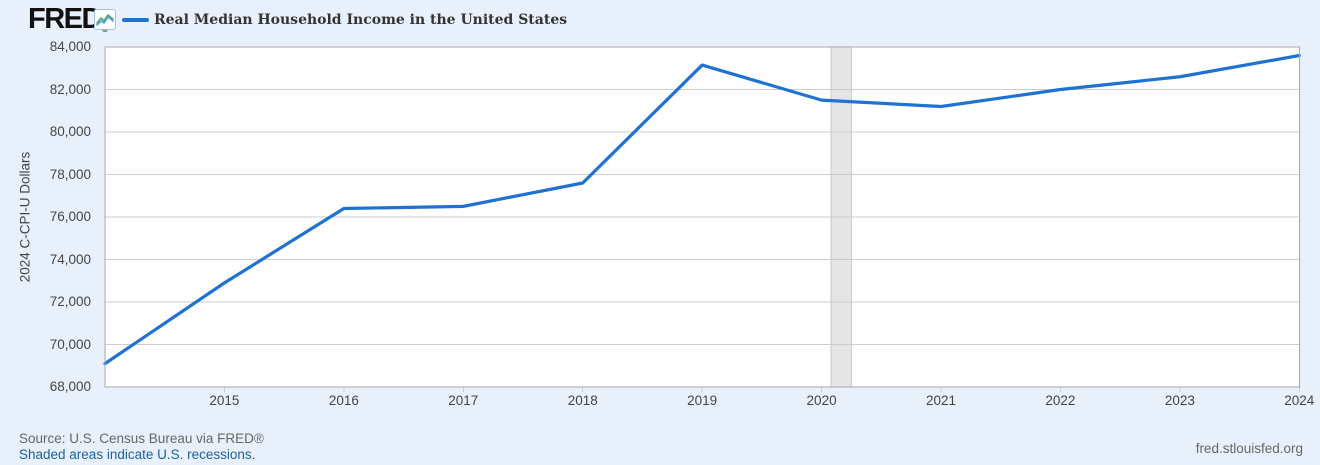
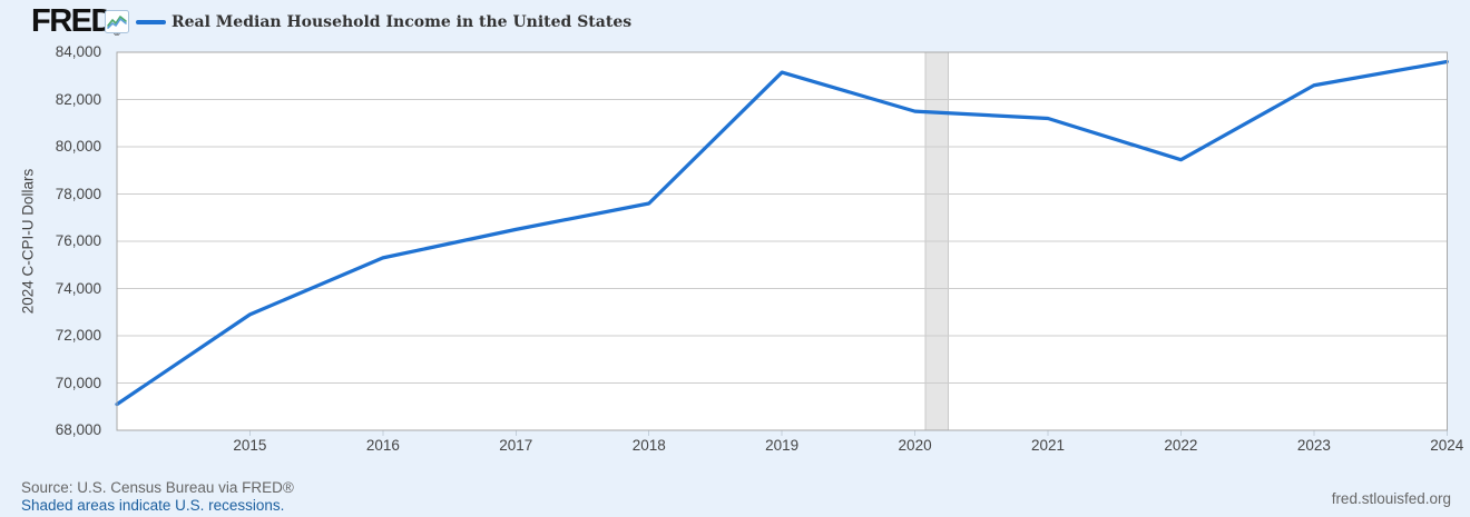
2016: 76400 -> 75300
2022: 82000 -> 79400
